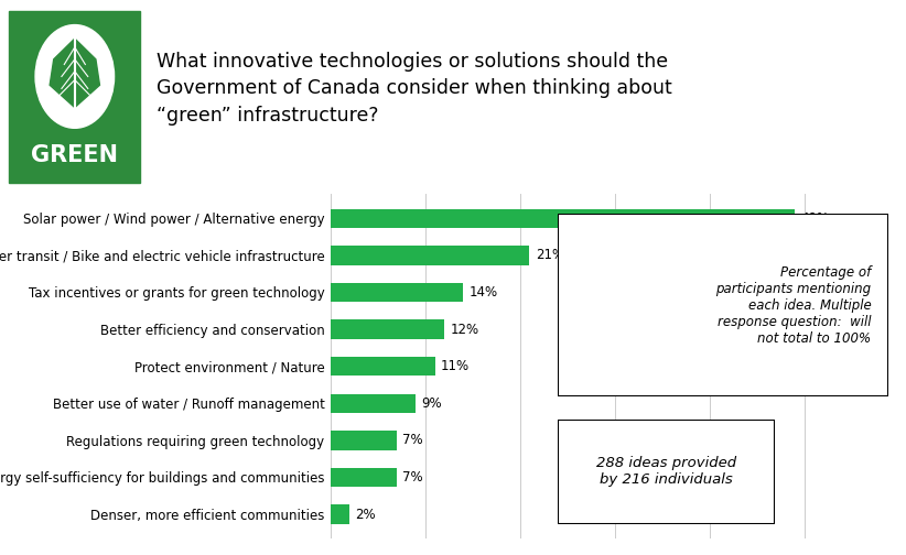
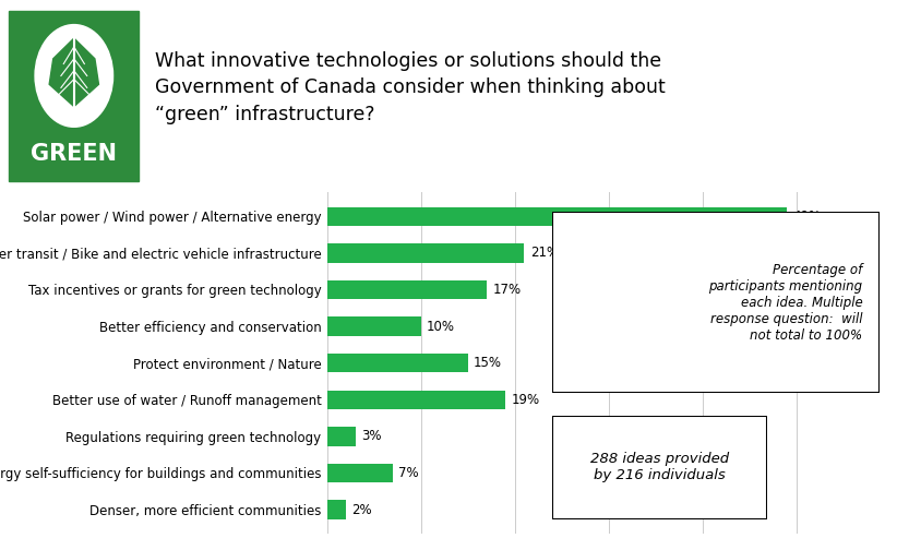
Tax incentives or grants for green technology: 14% -> 17%
Better efficiency and conservation: 12% -> 10%
Protect environment / Nature: 11% -> 15%
Better use of water / Runoff management: 9% -> 19%
Regulations requiring green technology: 7% -> 3%
